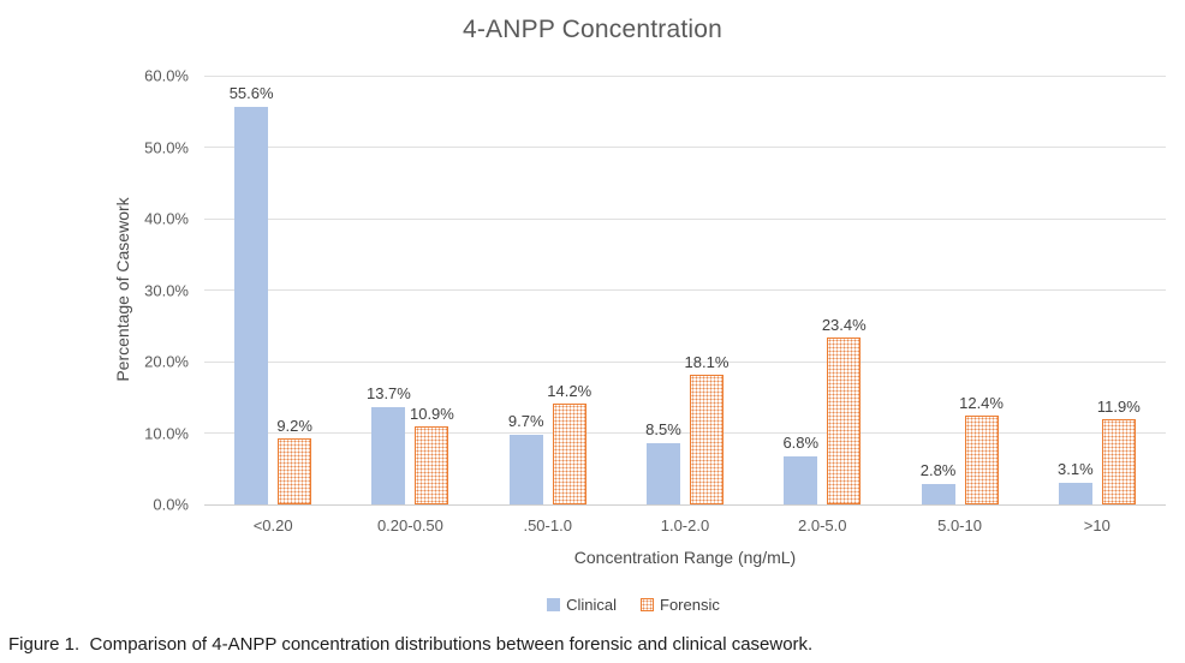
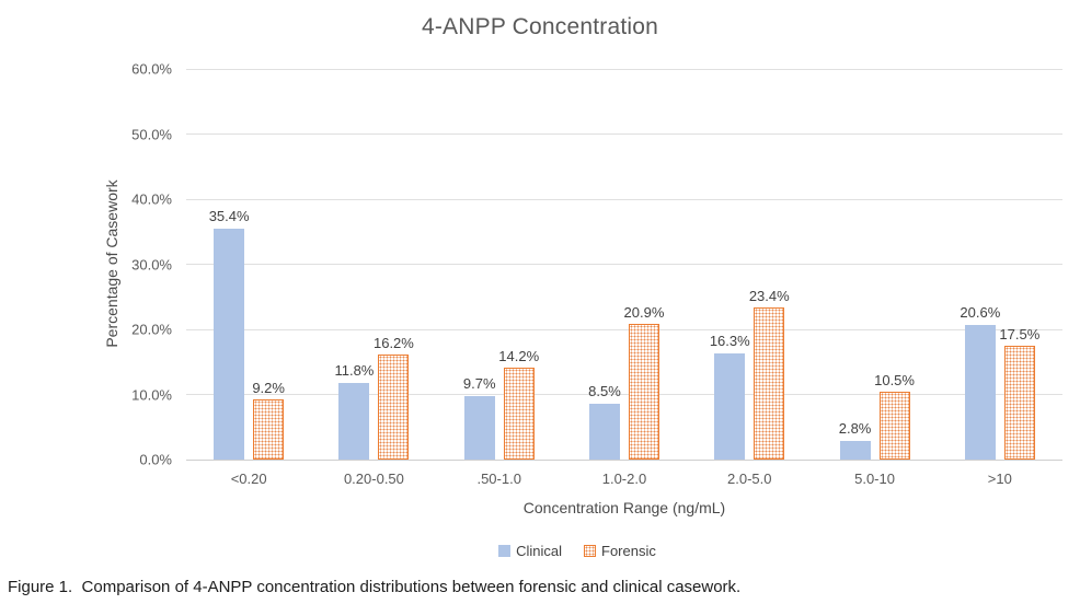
Clinical/<0.20: 55.6% -> 35.4%
Clinical/0.20-0.50: 13.7% -> 11.8%
Forensic/0.20-0.50: 10.9% -> 16.2%
Forensic/1.0-2.0: 18.1% -> 20.9%
Clinical/2.0-5.0: 6.8% -> 16.3%
Forensic/5.0-10: 12.4% -> 10.5%
Clinical/>10: 3.1% -> 20.6%
Forensic/>10: 11.9% -> 17.5%
